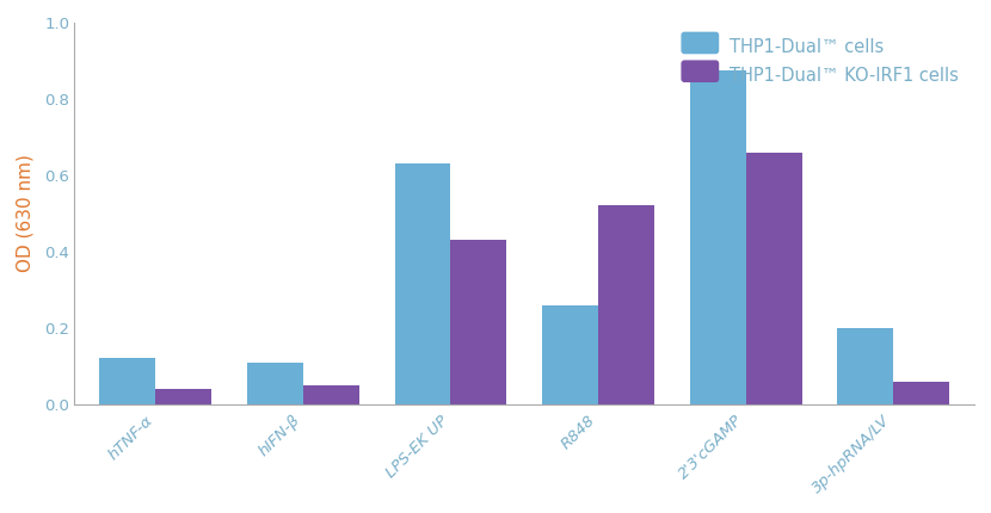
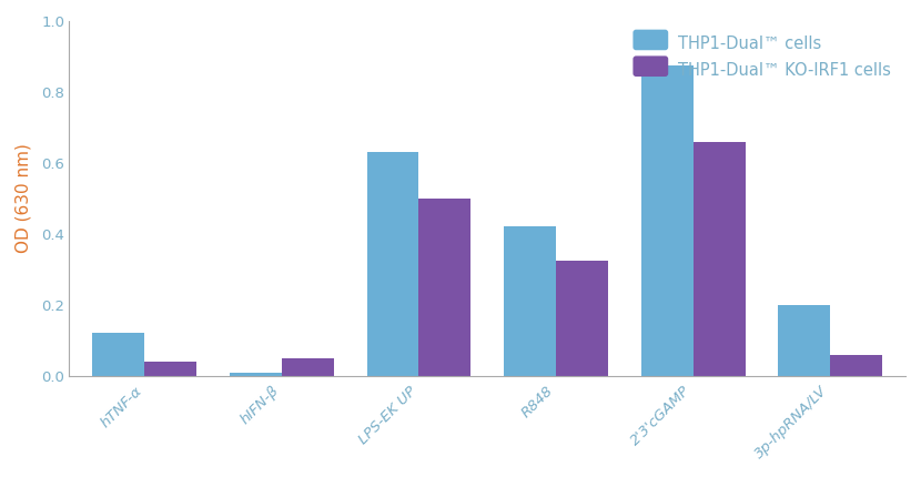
THP1-Dual™ cells/hIFN-β: 0.110 -> 0.010
THP1-Dual™ KO-IRF1 cells/LPS-EK UP: 0.430 -> 0.500
THP1-Dual™ cells/R848: 0.260 -> 0.420
THP1-Dual™ KO-IRF1 cells/R848: 0.520 -> 0.325
